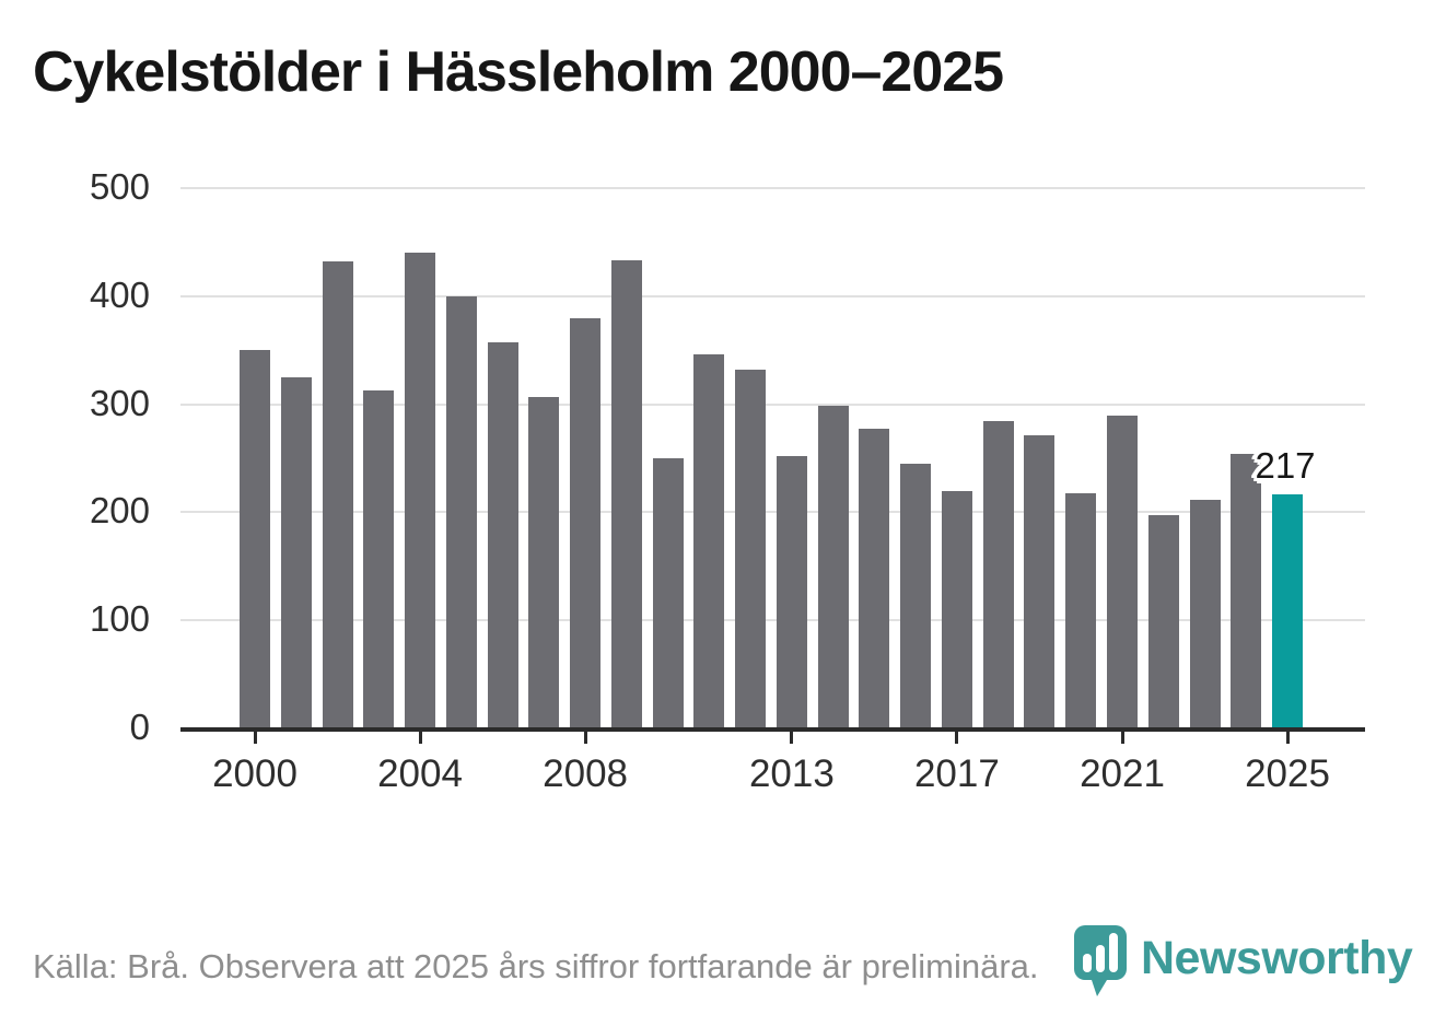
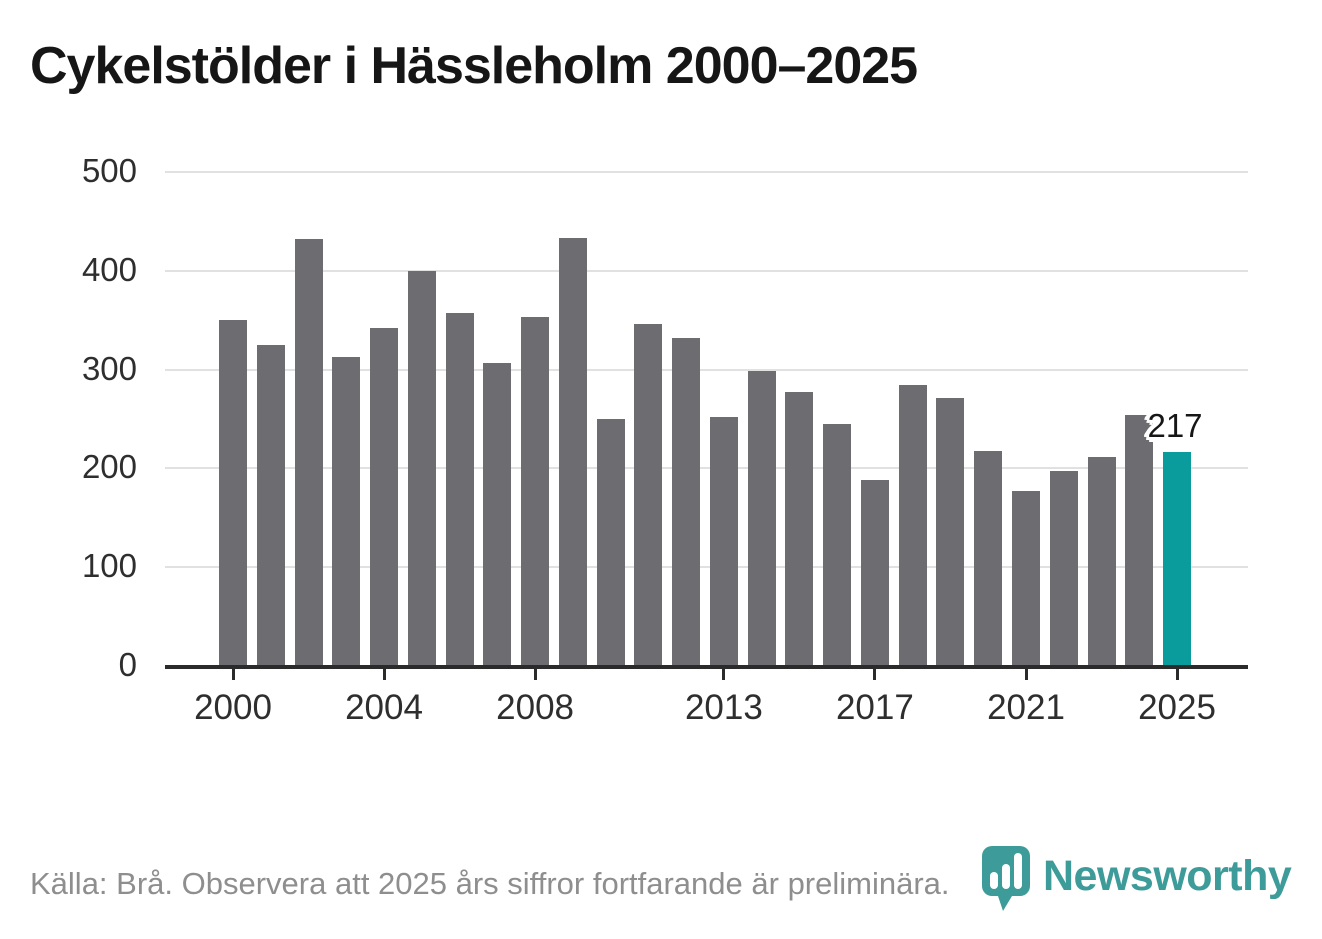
2004: 440 -> 340
2008: 380 -> 350
2017: 220 -> 190
2021: 290 -> 180
